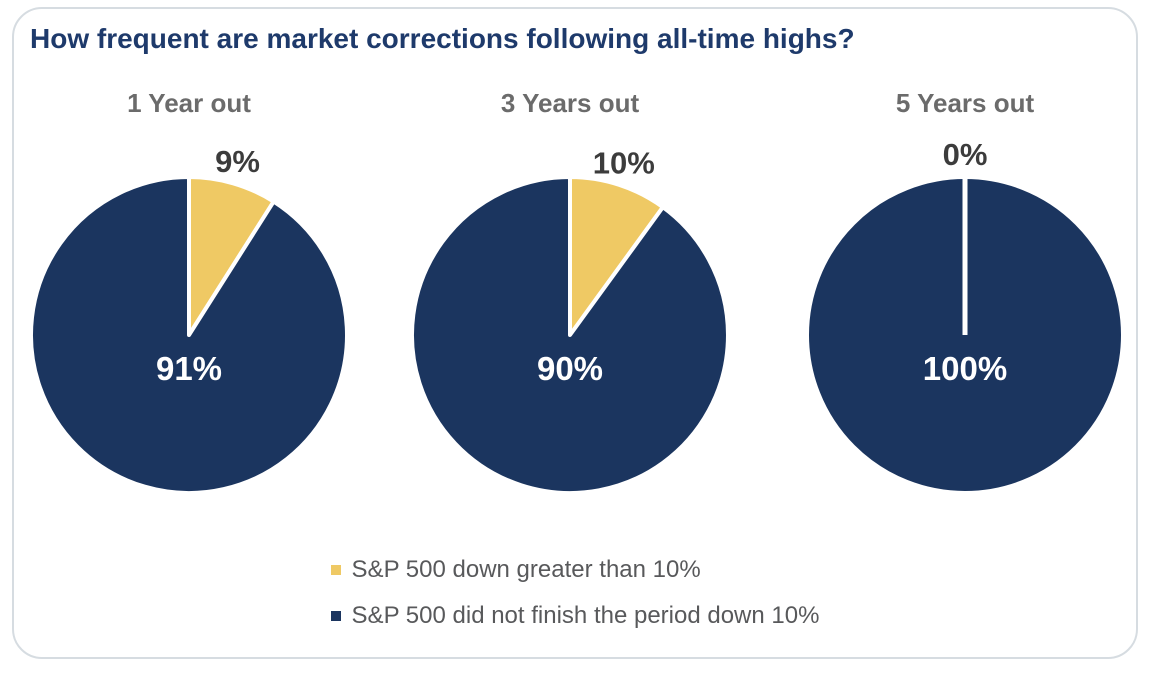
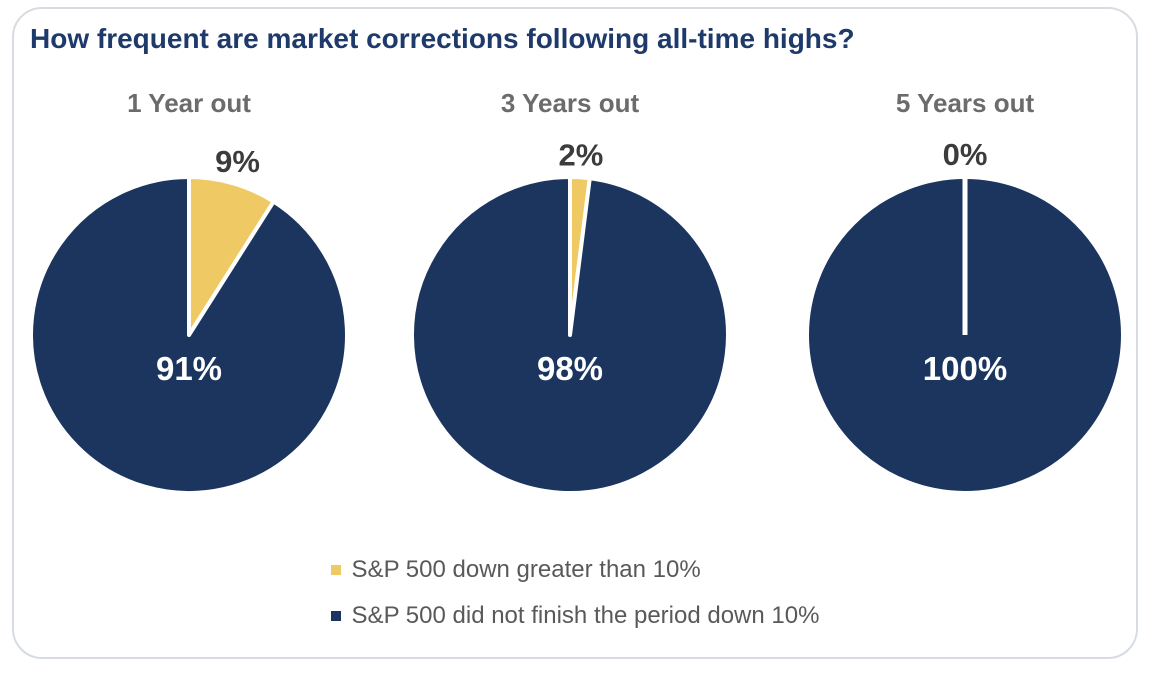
3 Years out/S&P 500 down greater than 10%: 10% -> 2%
3 Years out/S&P 500 did not finish the period down 10%: 90% -> 98%
